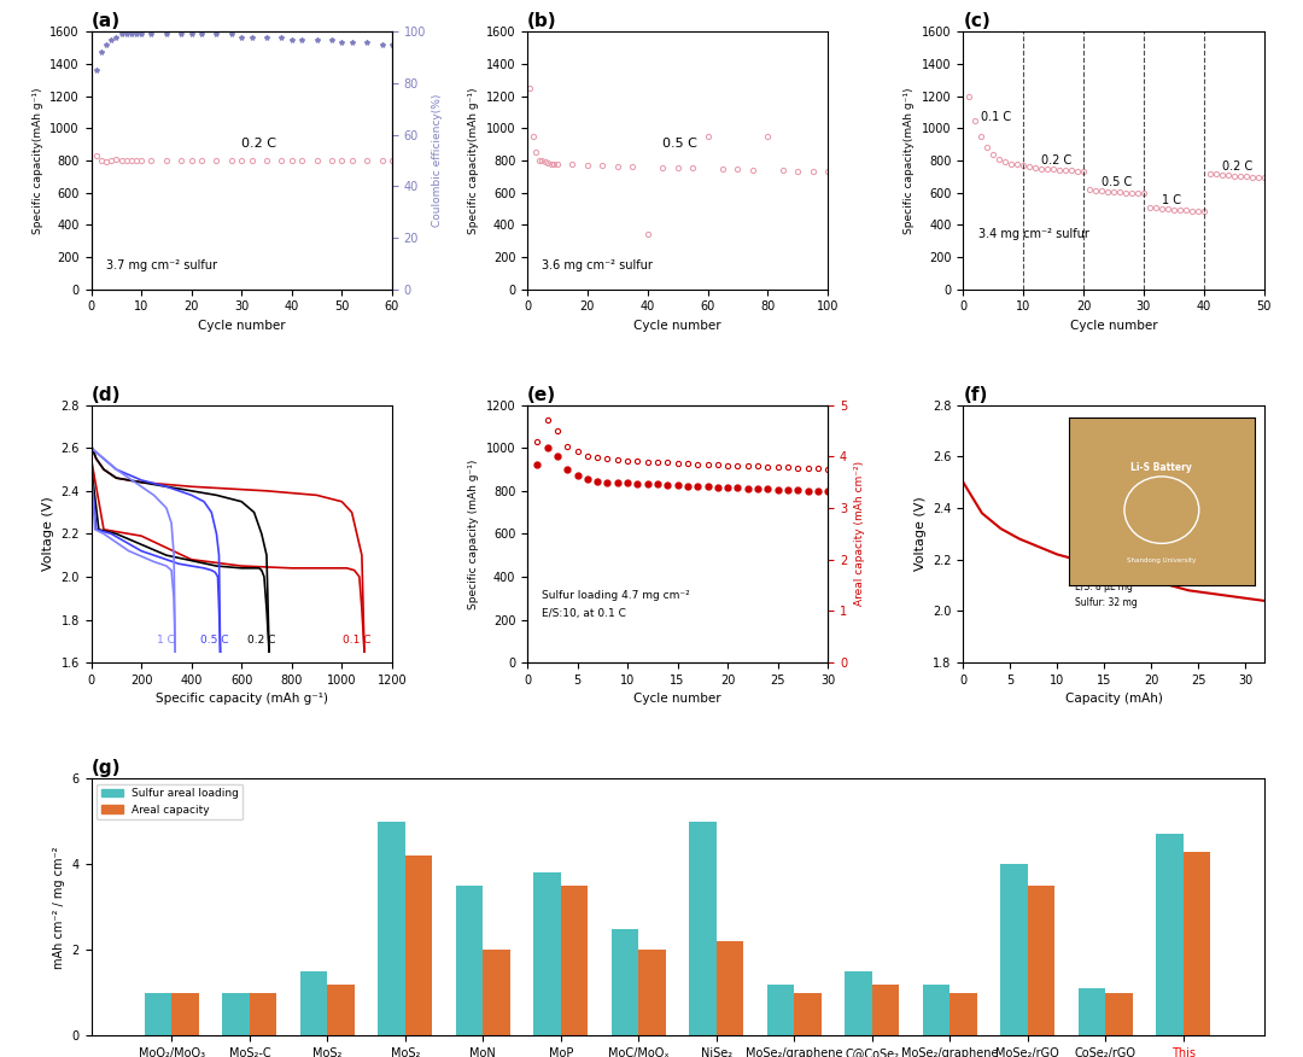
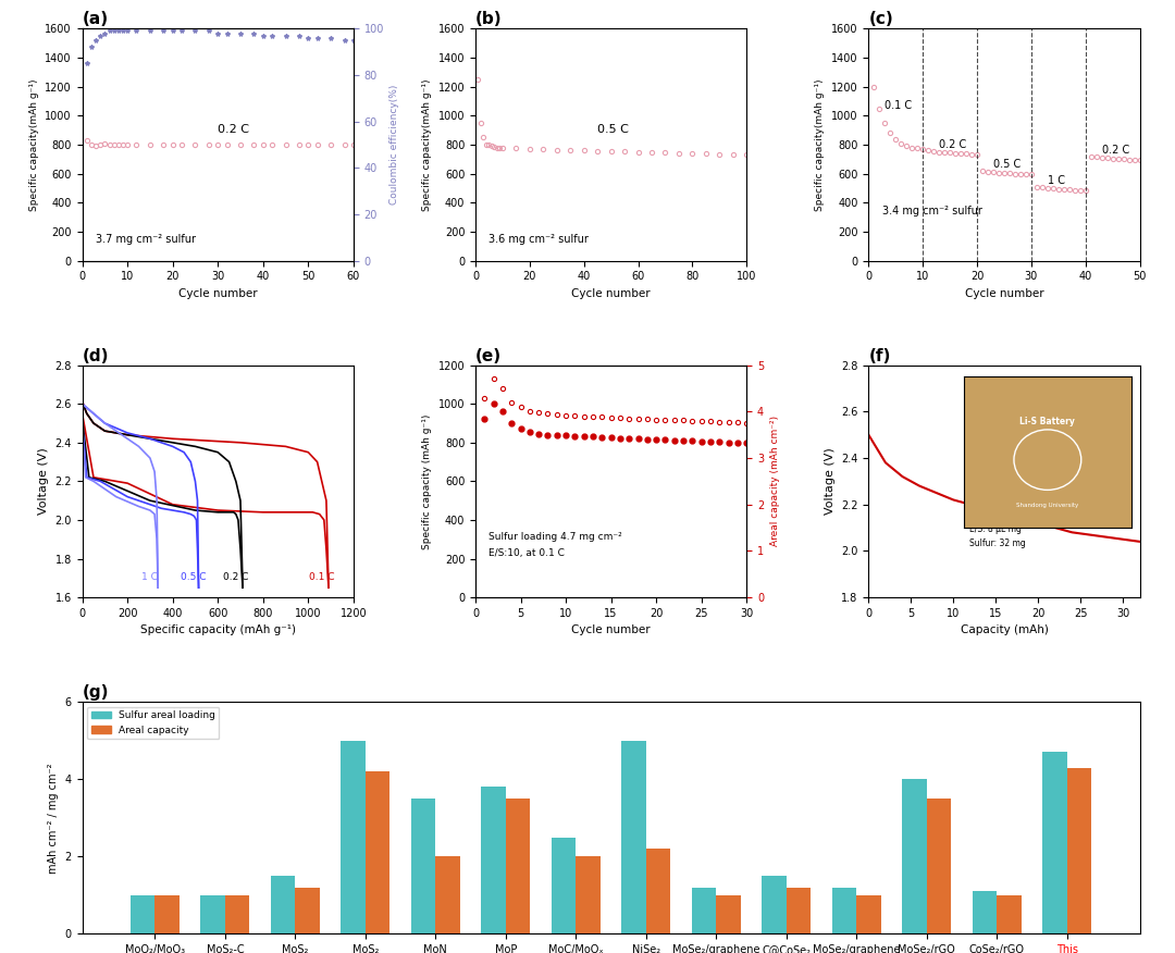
(b)/40: 340 -> 760
(b)/60: 950 -> 750
(b)/80: 950 -> 740
